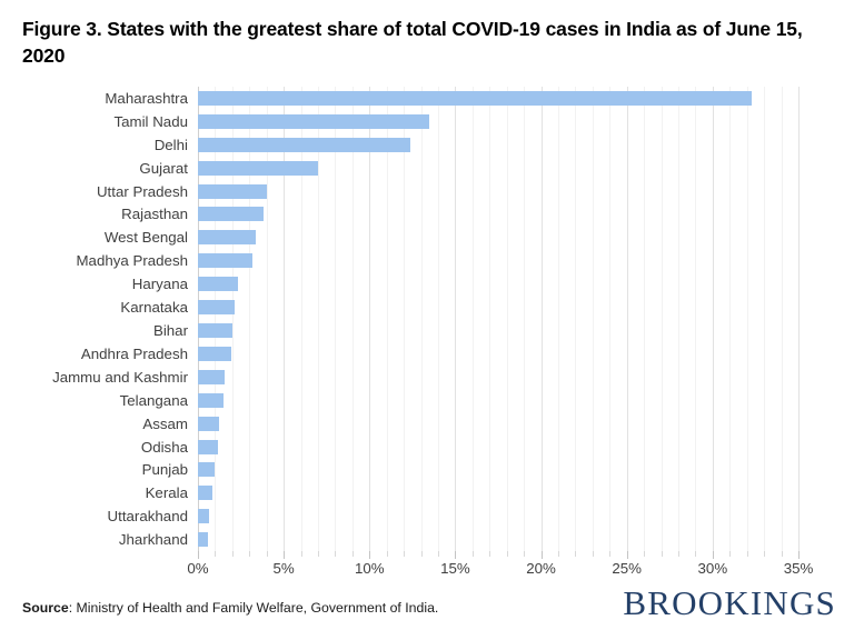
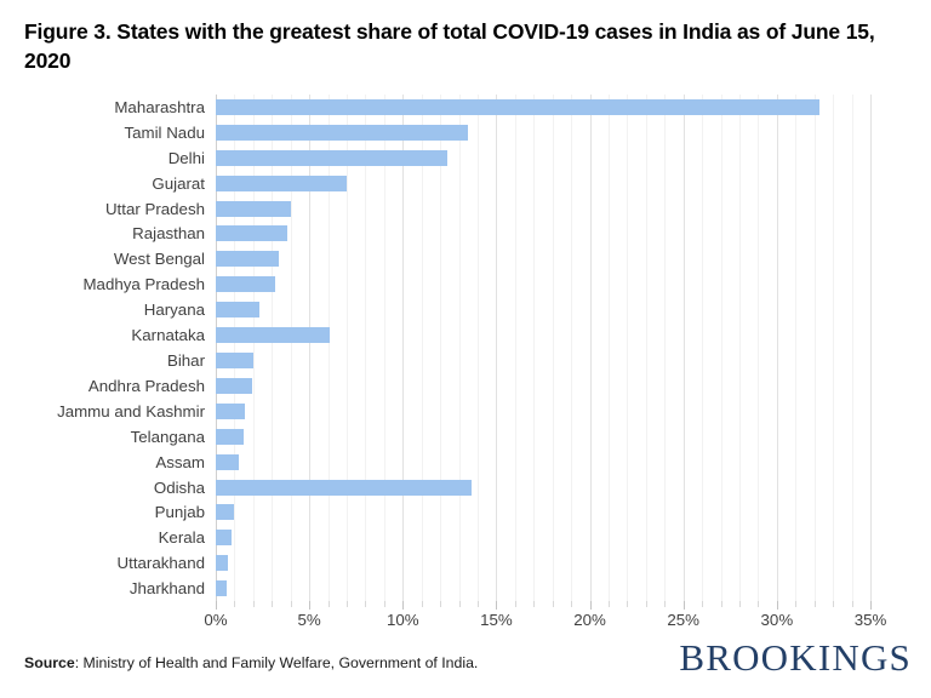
Karnataka: 2.1% -> 6.1%
Odisha: 1.1% -> 13.7%
